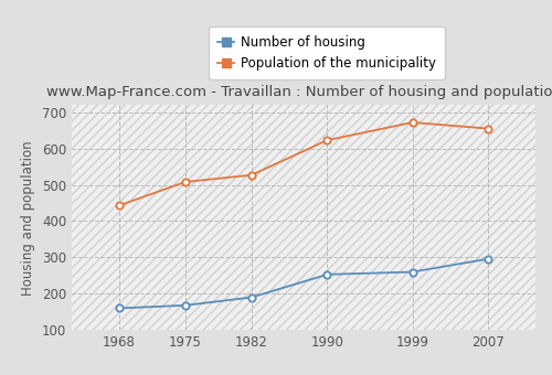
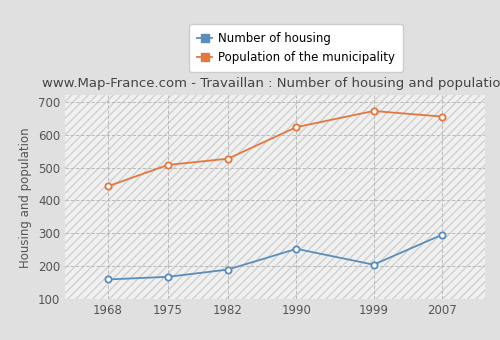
Number of housing/1999: 260 -> 205
